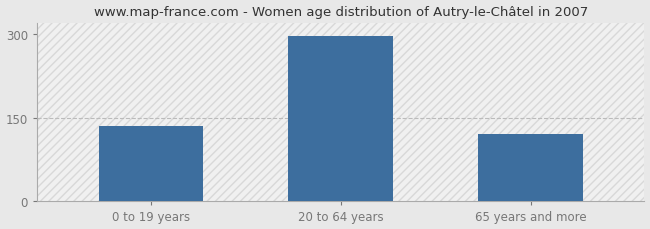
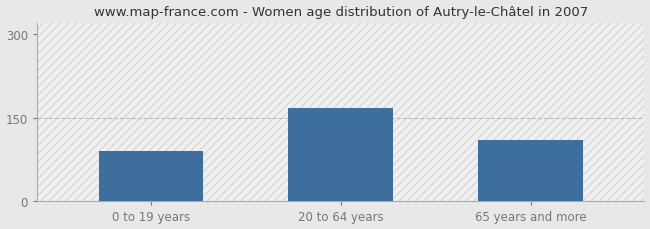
0 to 19 years: 135 -> 90
20 to 64 years: 296 -> 168
65 years and more: 120 -> 110
